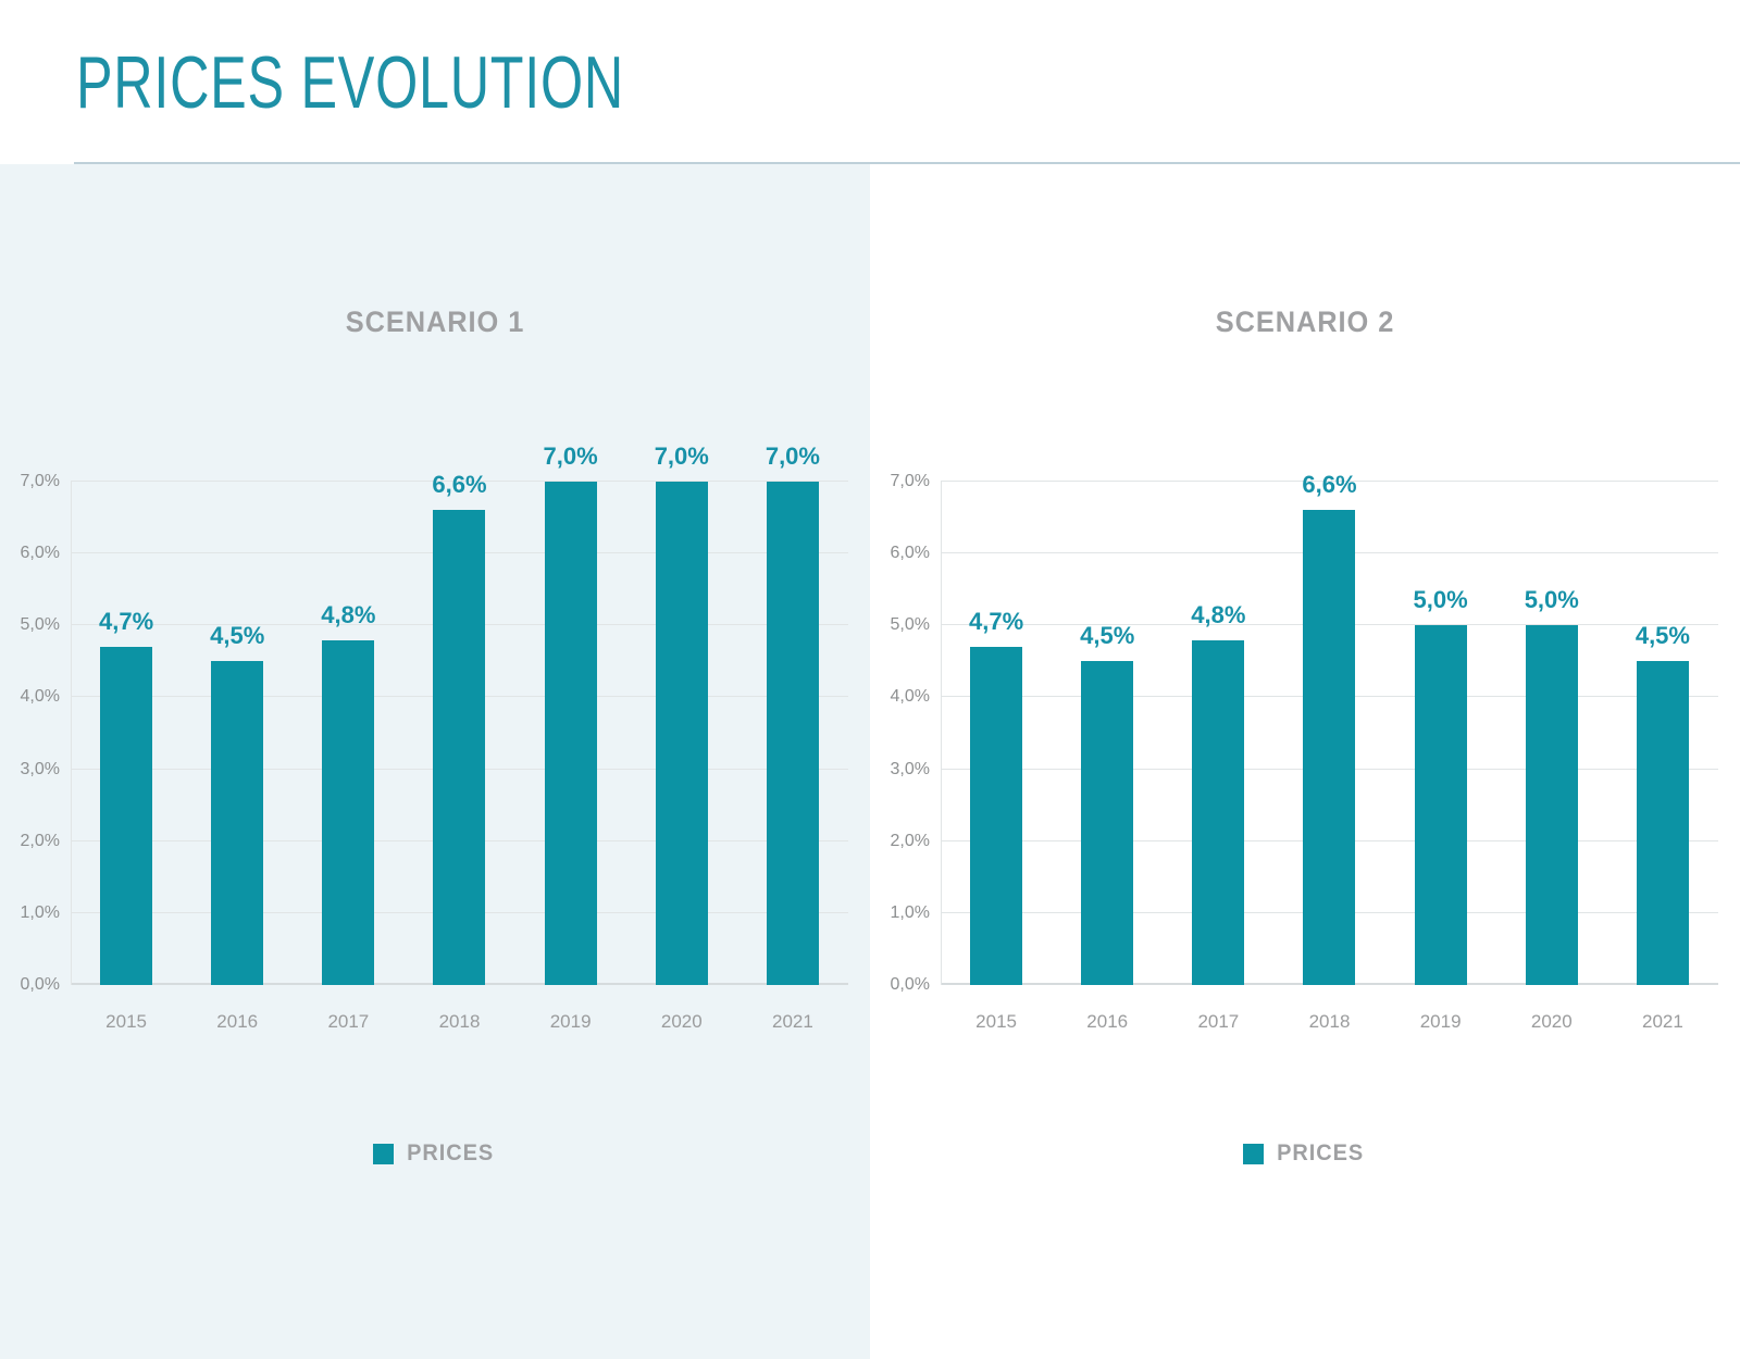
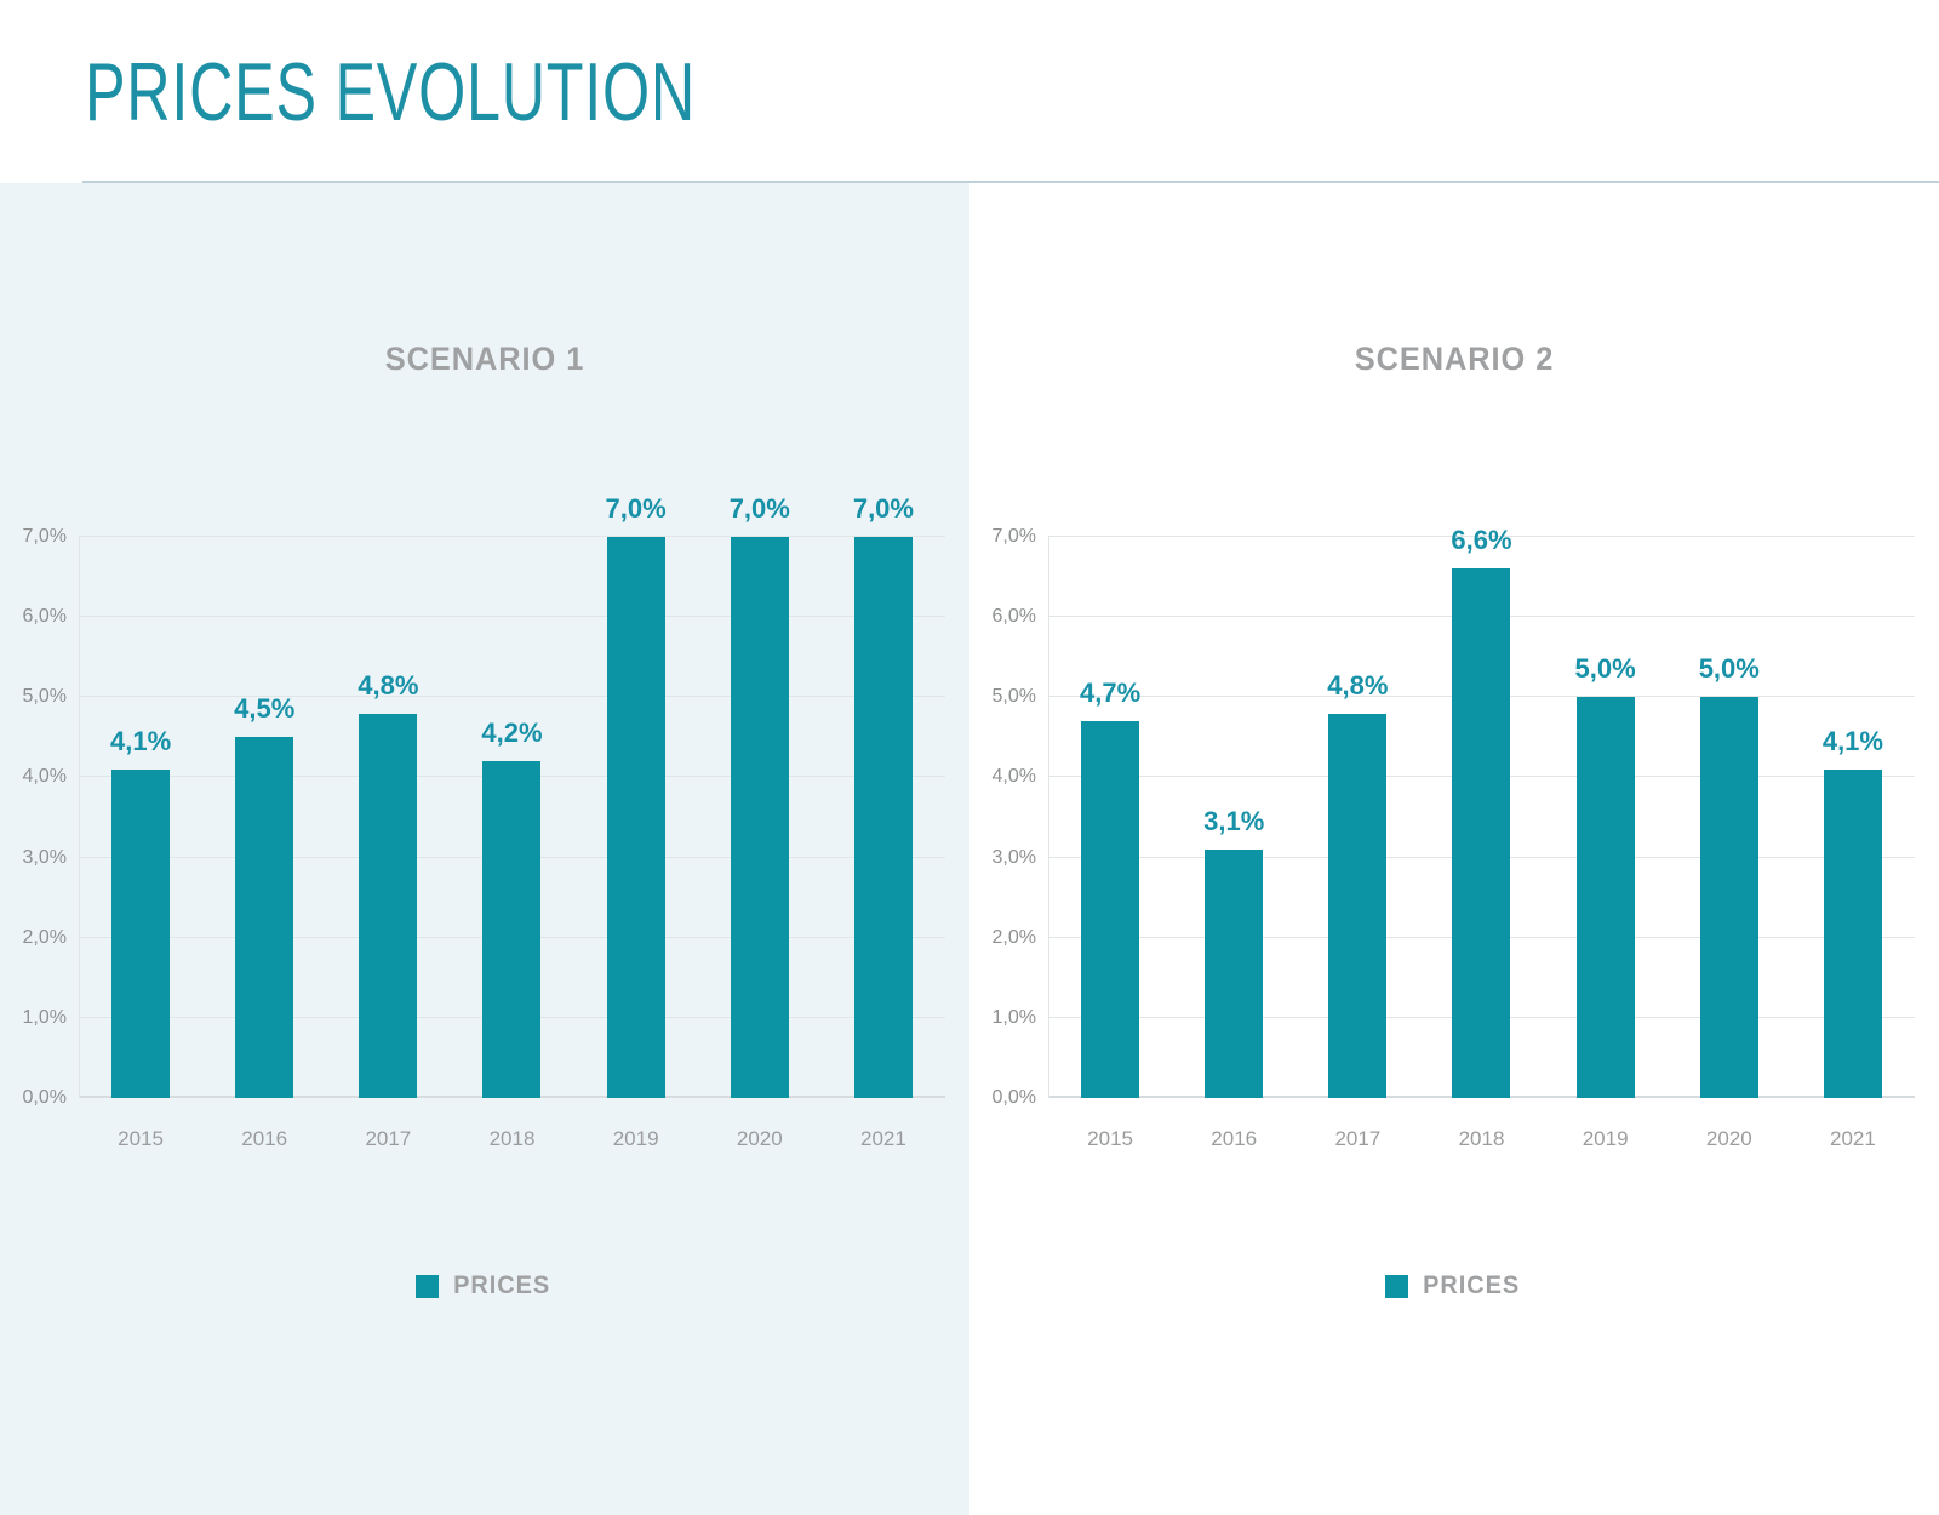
SCENARIO 1/2015: 4,7% -> 4,1%
SCENARIO 1/2018: 6,6% -> 4,2%
SCENARIO 2/2016: 4,5% -> 3,1%
SCENARIO 2/2021: 4,5% -> 4,1%
